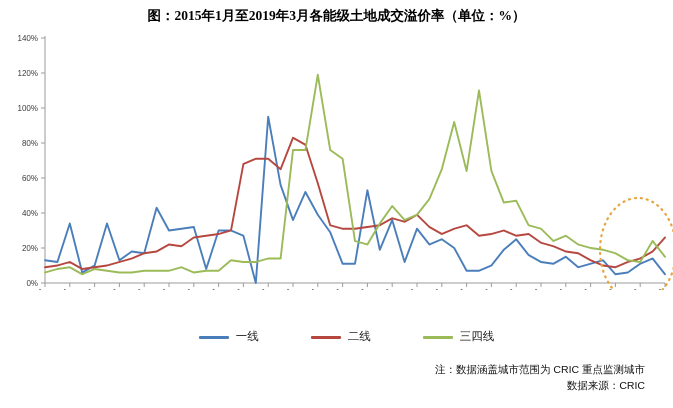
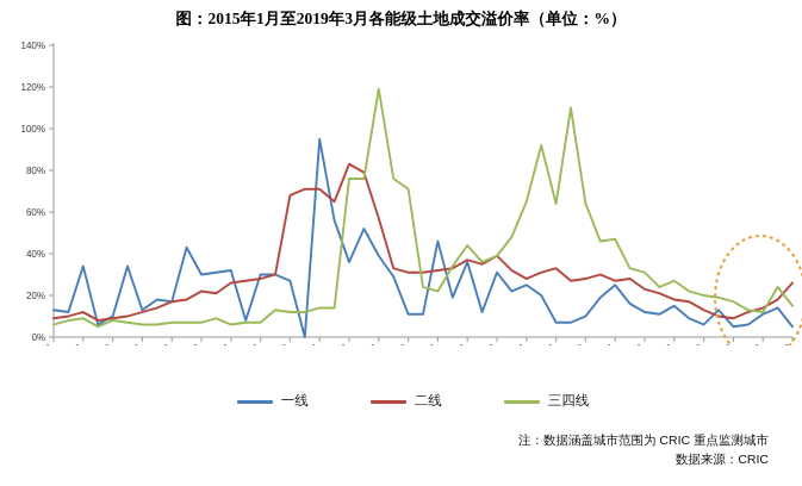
一线/2017年3月: 53% -> 46%
一线/2018年9月: 11% -> 6%
